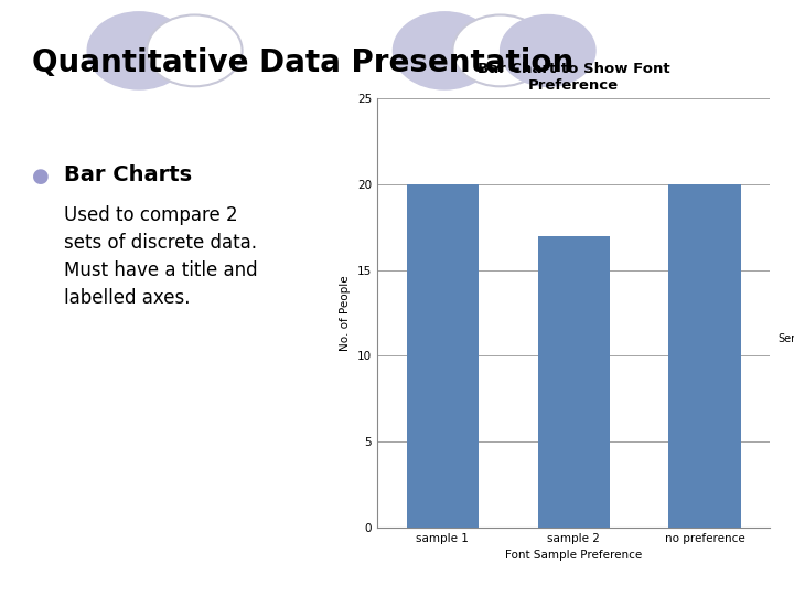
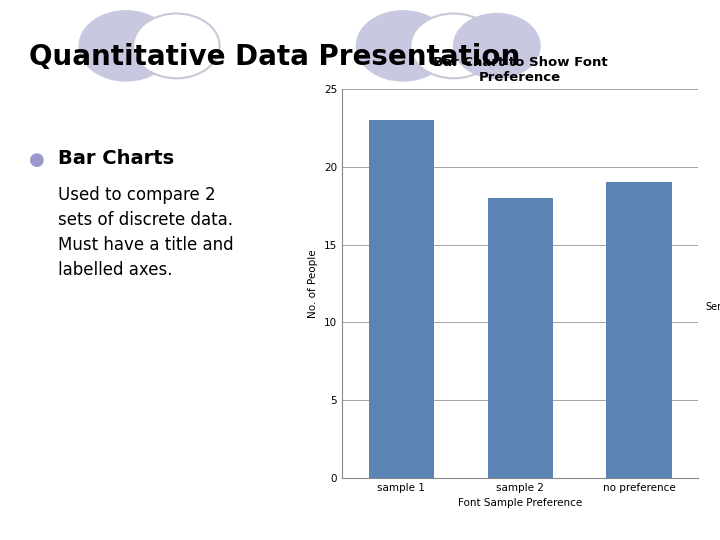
sample 1: 20 -> 23
sample 2: 17 -> 18
no preference: 20 -> 19
